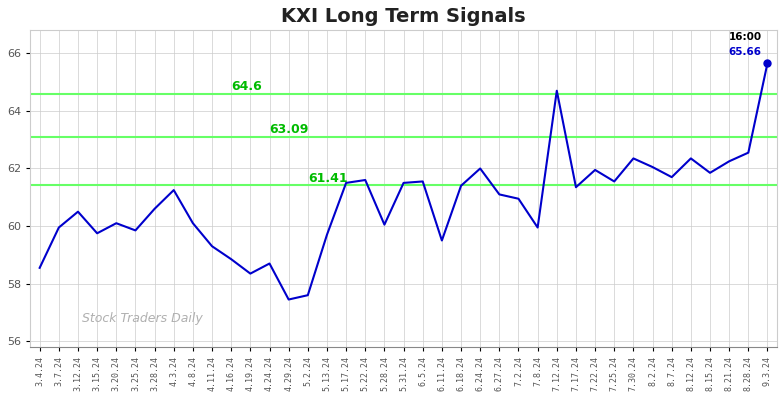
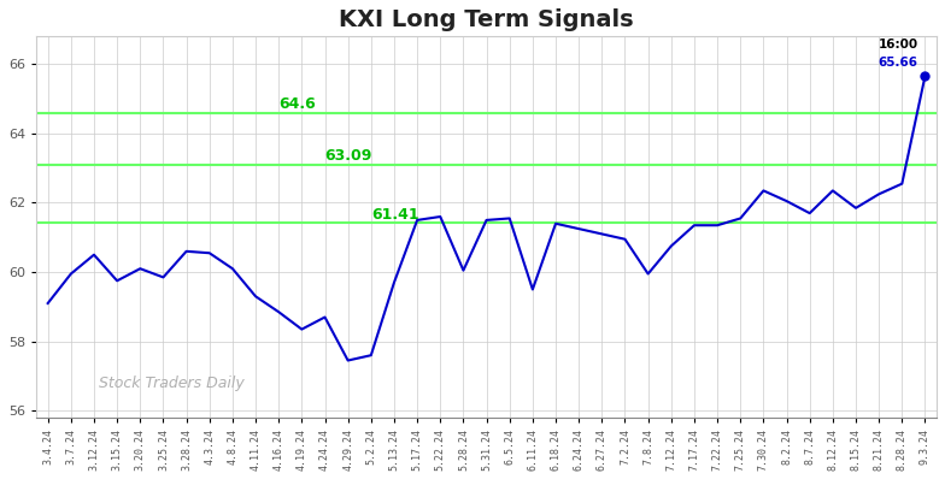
3.4.24: 58.55 -> 59.10
4.3.24: 61.25 -> 60.55
6.24.24: 62.00 -> 61.25
7.12.24: 64.70 -> 60.75
7.22.24: 61.95 -> 61.35
